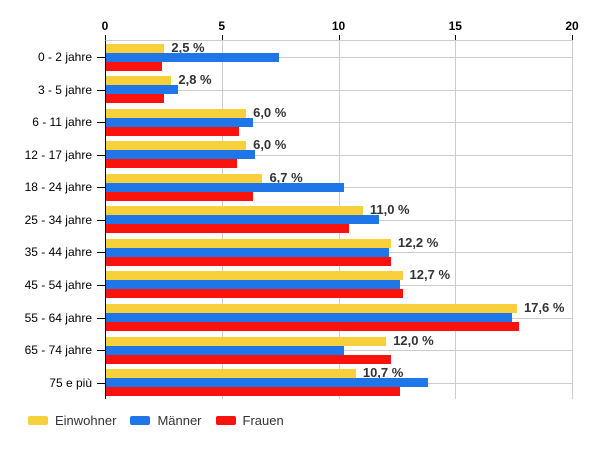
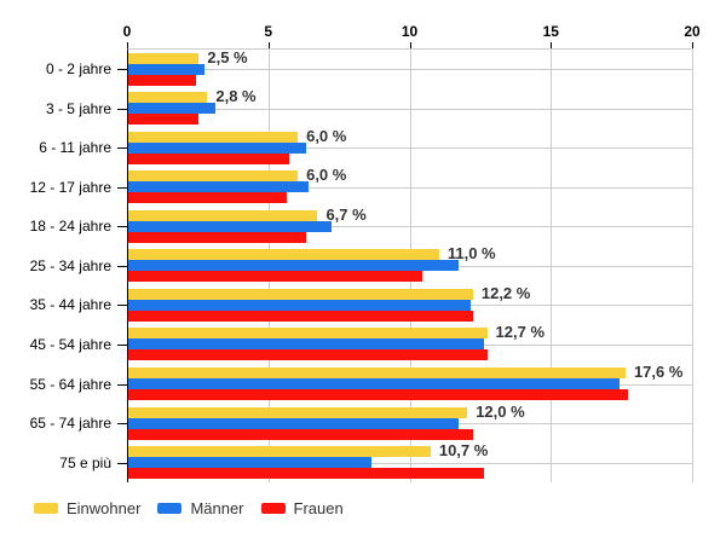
Männer/0 - 2 jahre: 7.4 -> 2.7
Männer/18 - 24 jahre: 10.2 -> 7.2
Männer/65 - 74 jahre: 10.2 -> 11.7
Männer/75 e più: 13.8 -> 8.6
